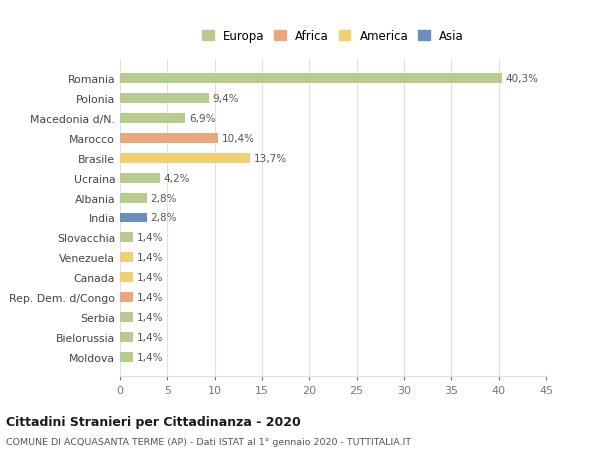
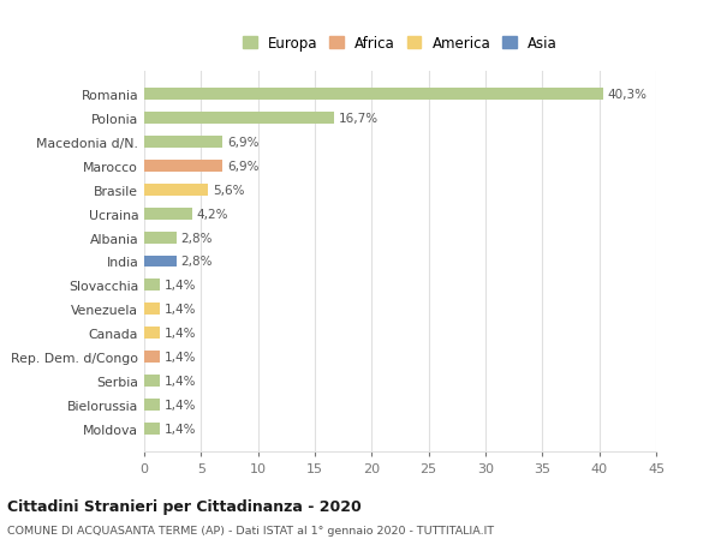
Polonia: 9,4% -> 16,7%
Marocco: 10,4% -> 6,9%
Brasile: 13,7% -> 5,6%
